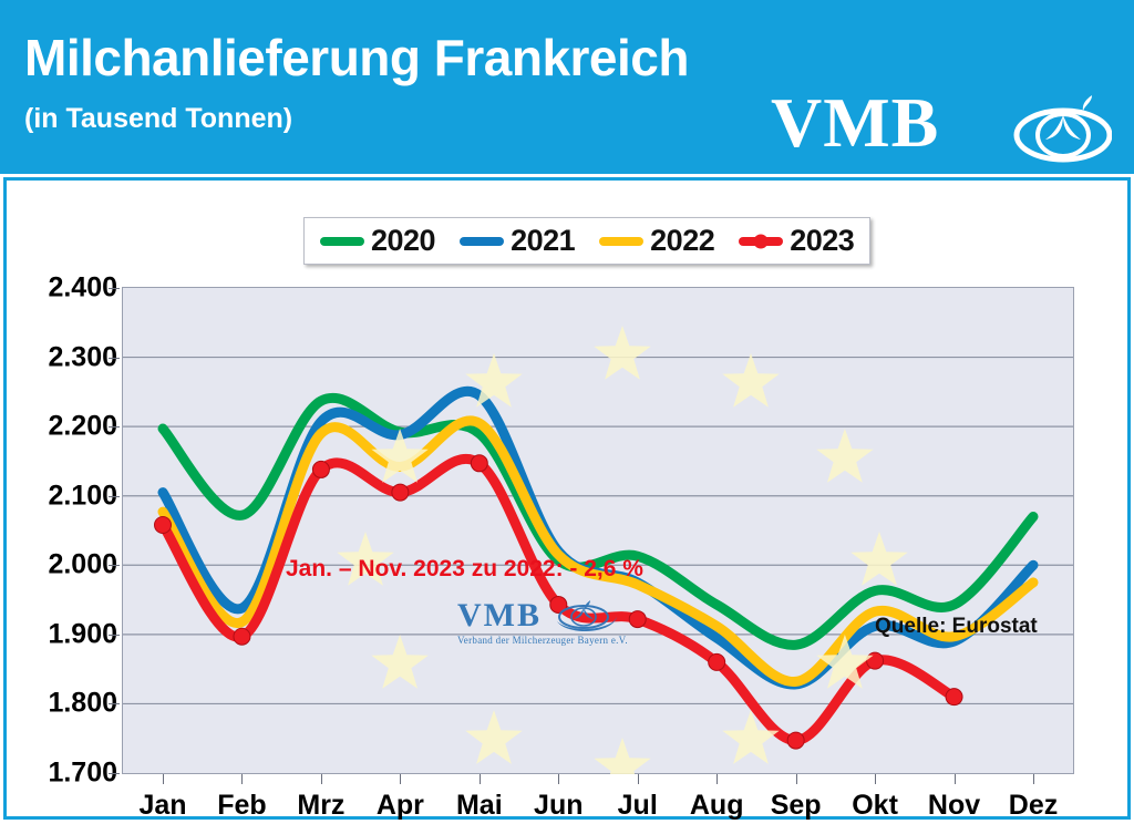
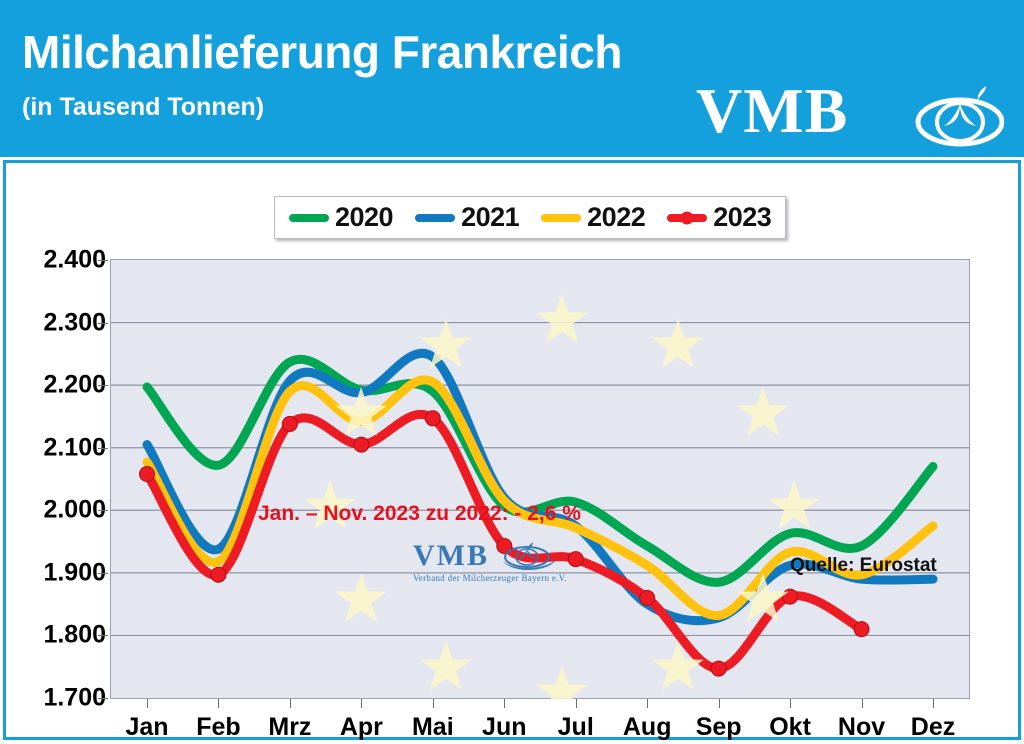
2021/Aug: 1900 -> 1850
2021/Dez: 2000 -> 1890
